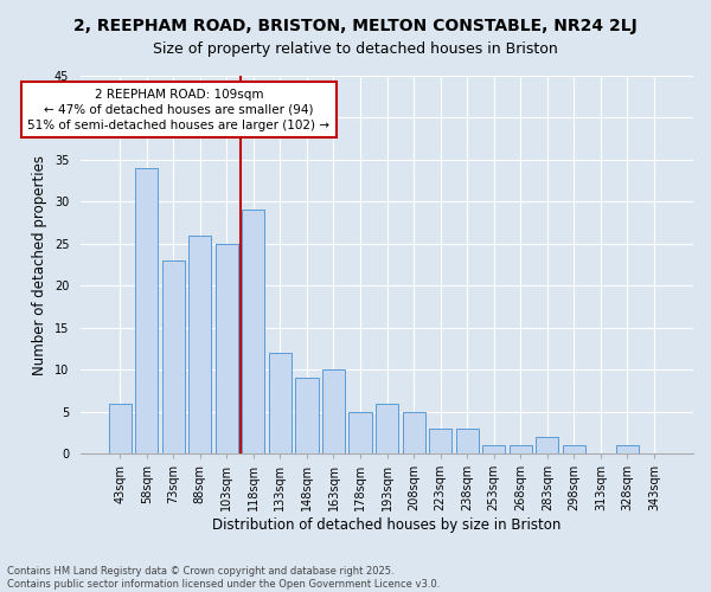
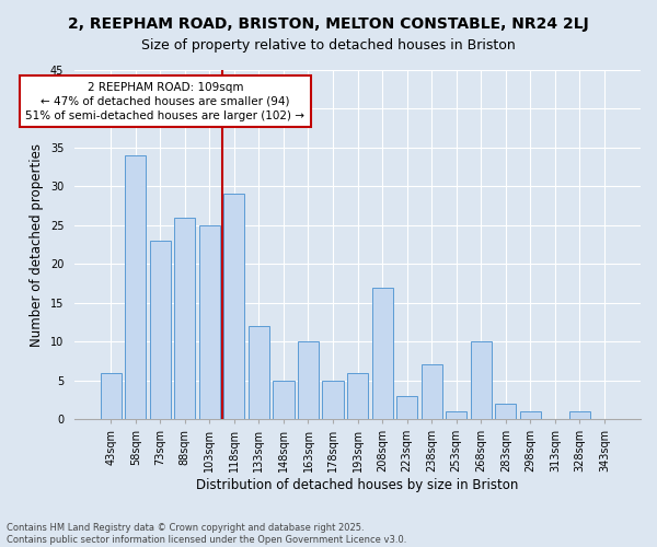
148sqm: 9 -> 5
208sqm: 5 -> 17
238sqm: 3 -> 7
268sqm: 1 -> 10
